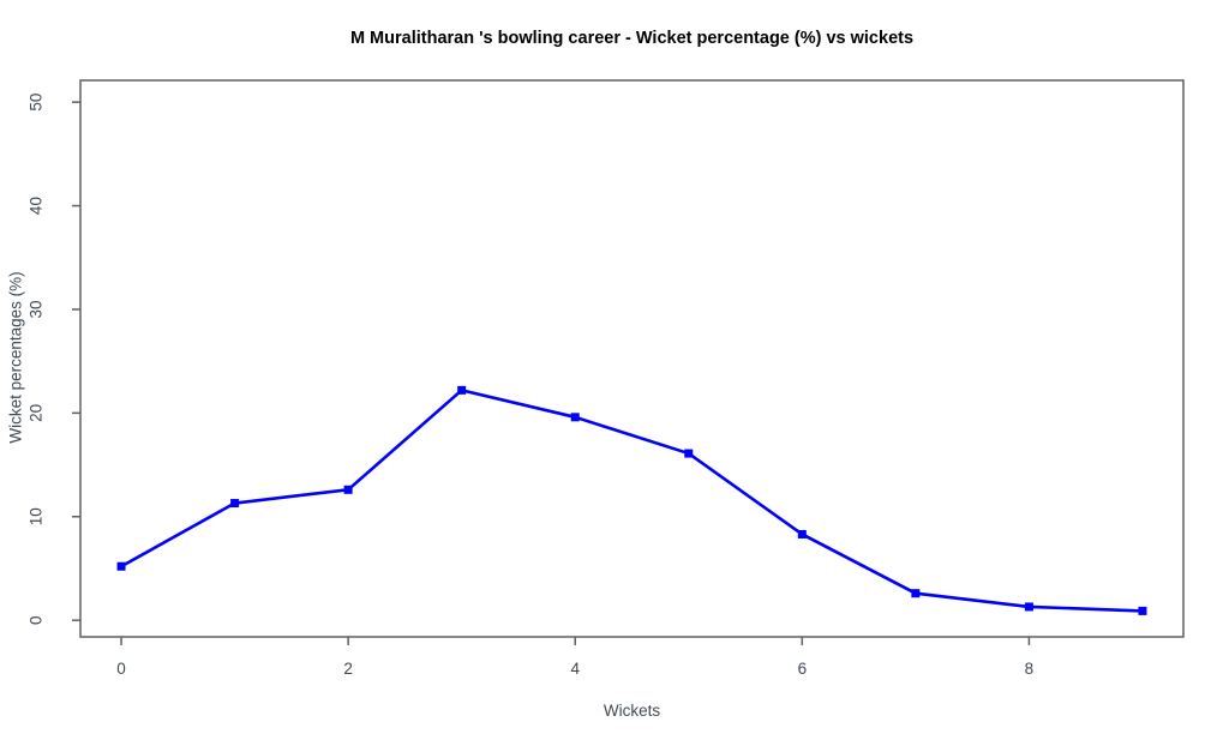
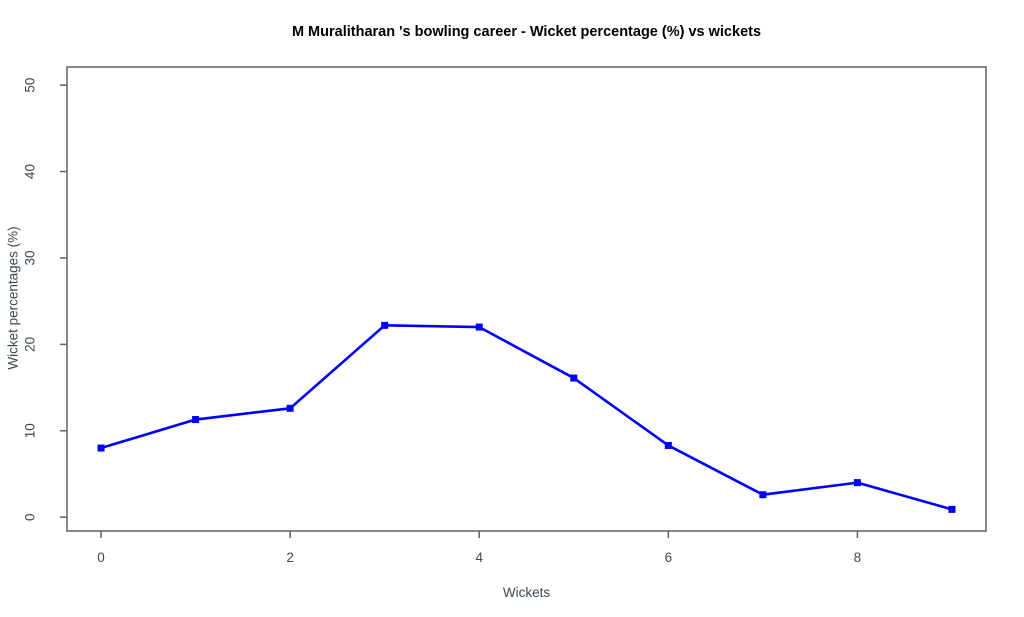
0: 5 -> 8
4: 20 -> 22
8: 1 -> 4
